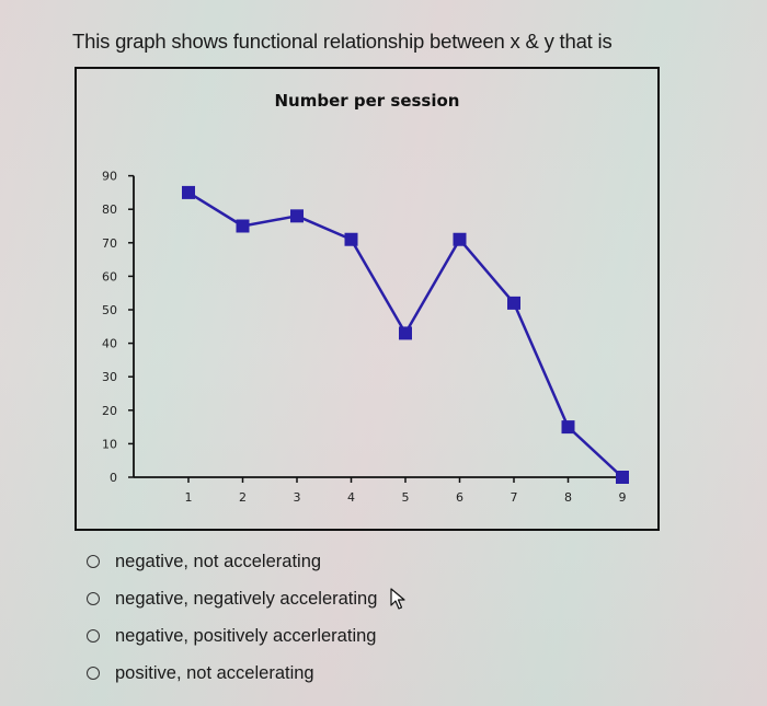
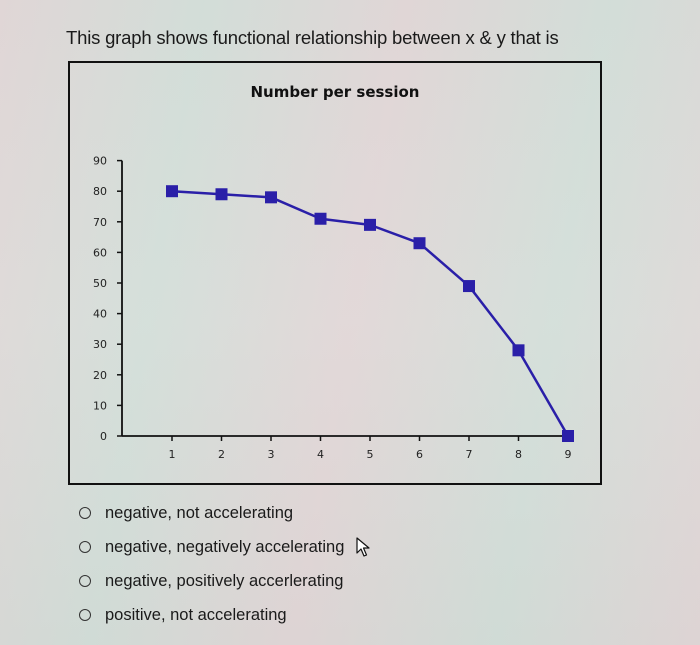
1: 85 -> 80
2: 75 -> 79
5: 43 -> 69
6: 71 -> 63
7: 52 -> 49
8: 15 -> 28
